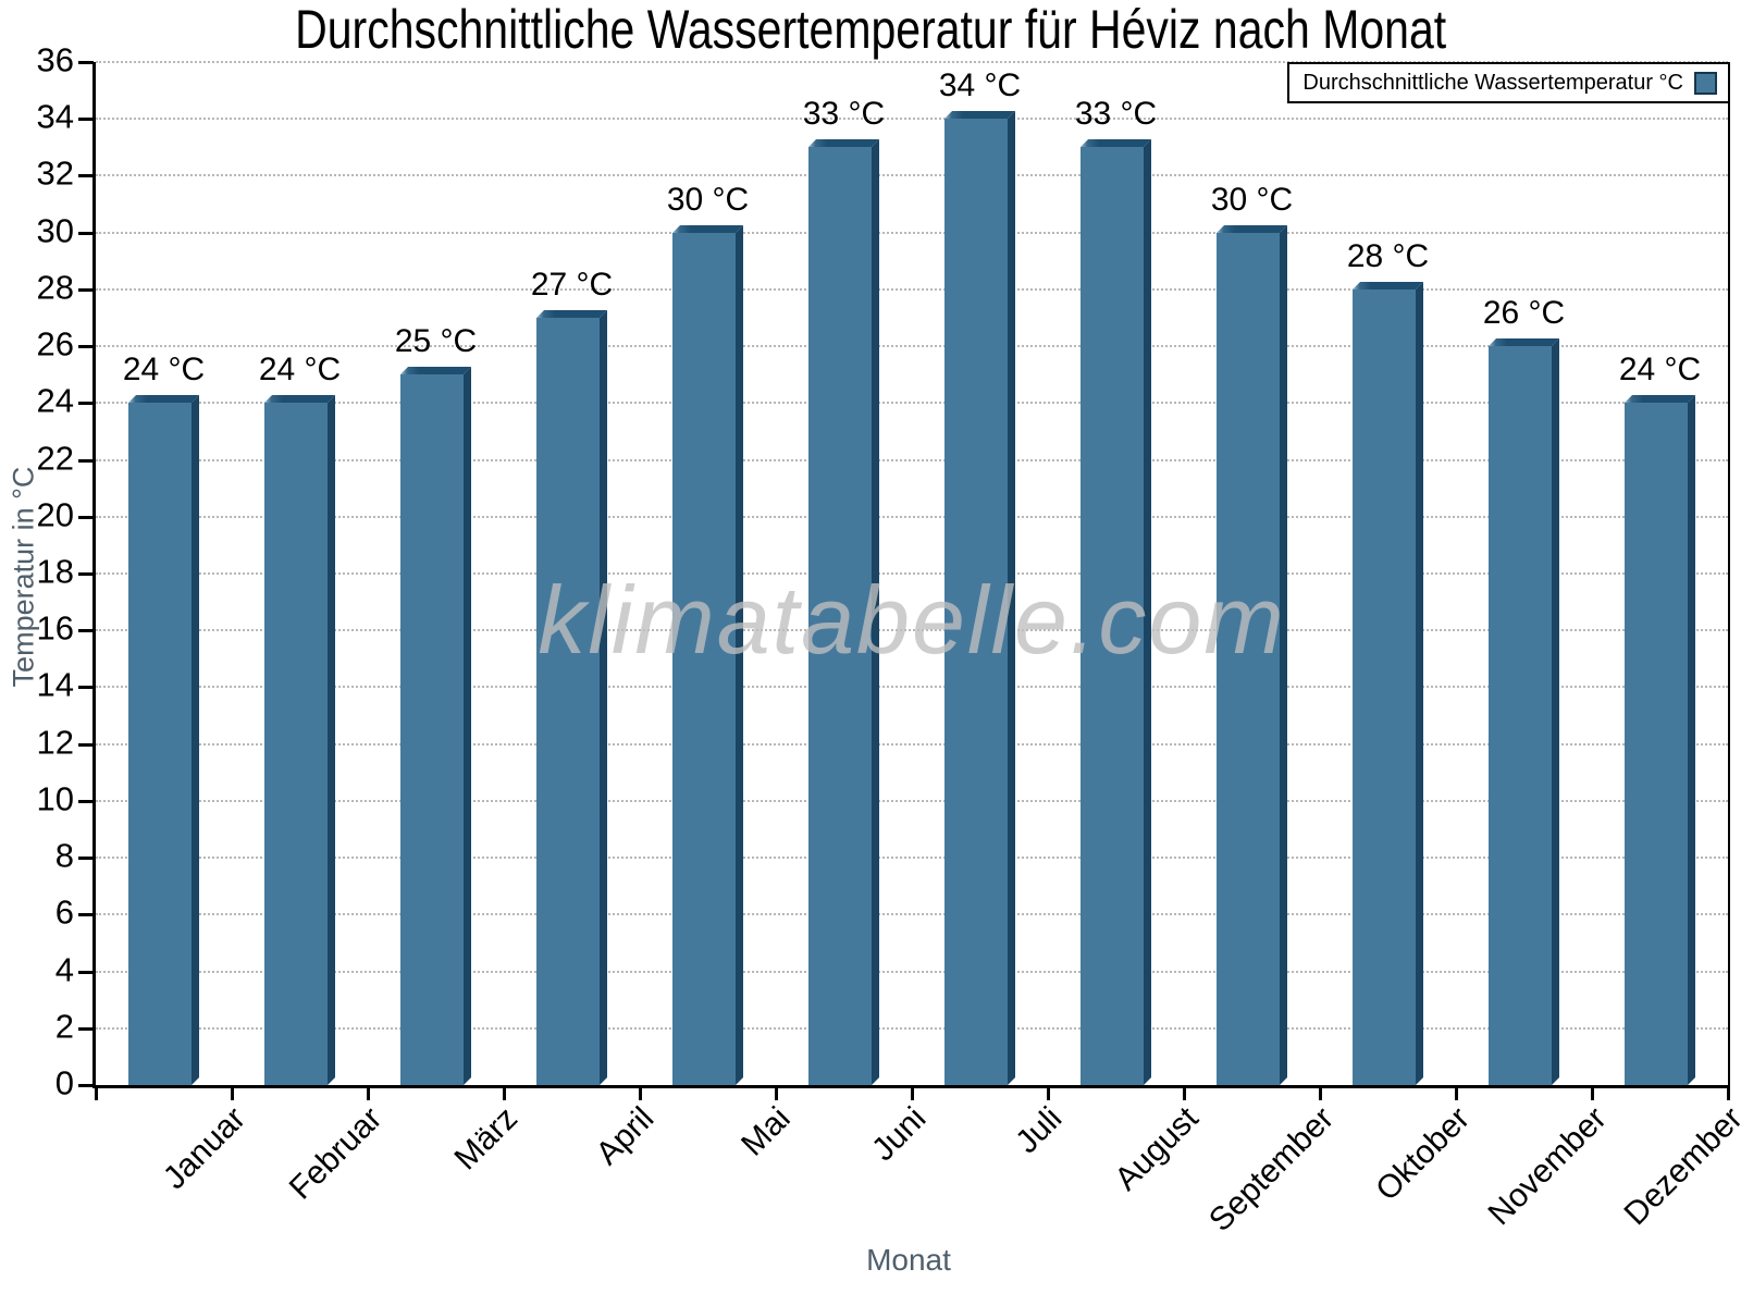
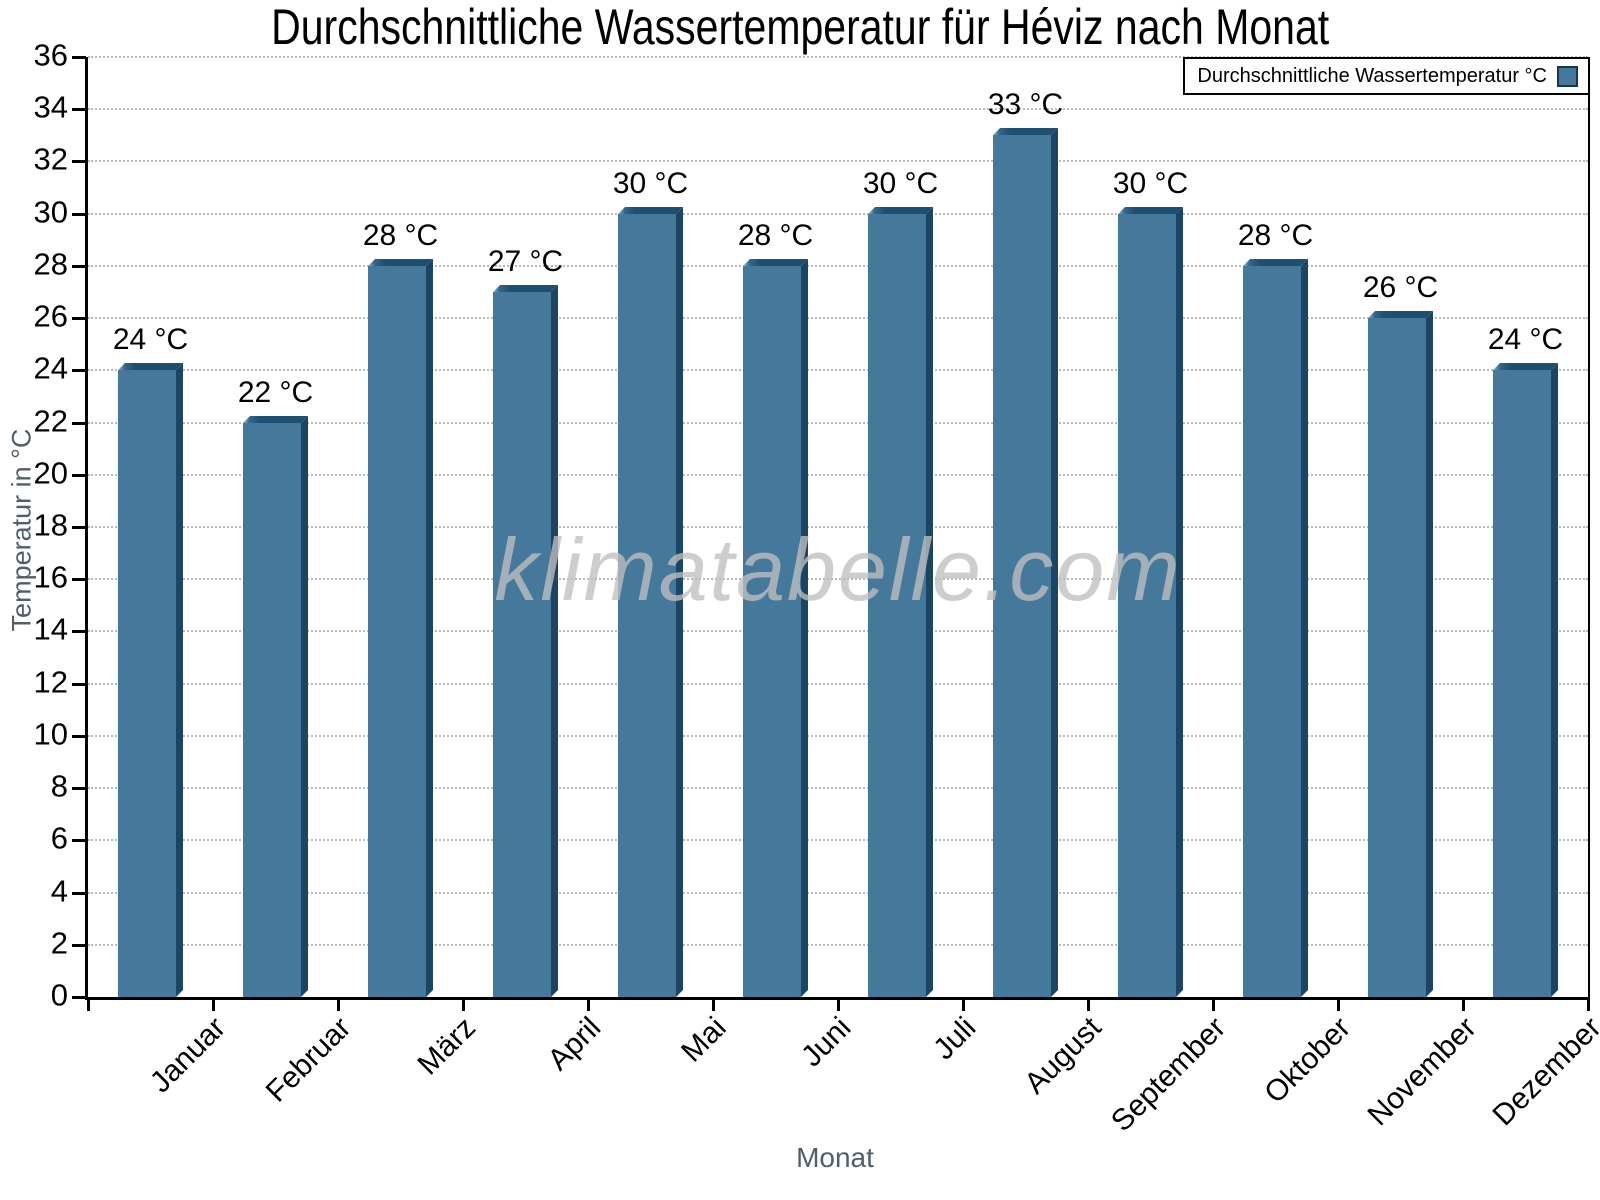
Februar: 24 -> 22
März: 25 -> 28
Juni: 33 -> 28
Juli: 34 -> 30
